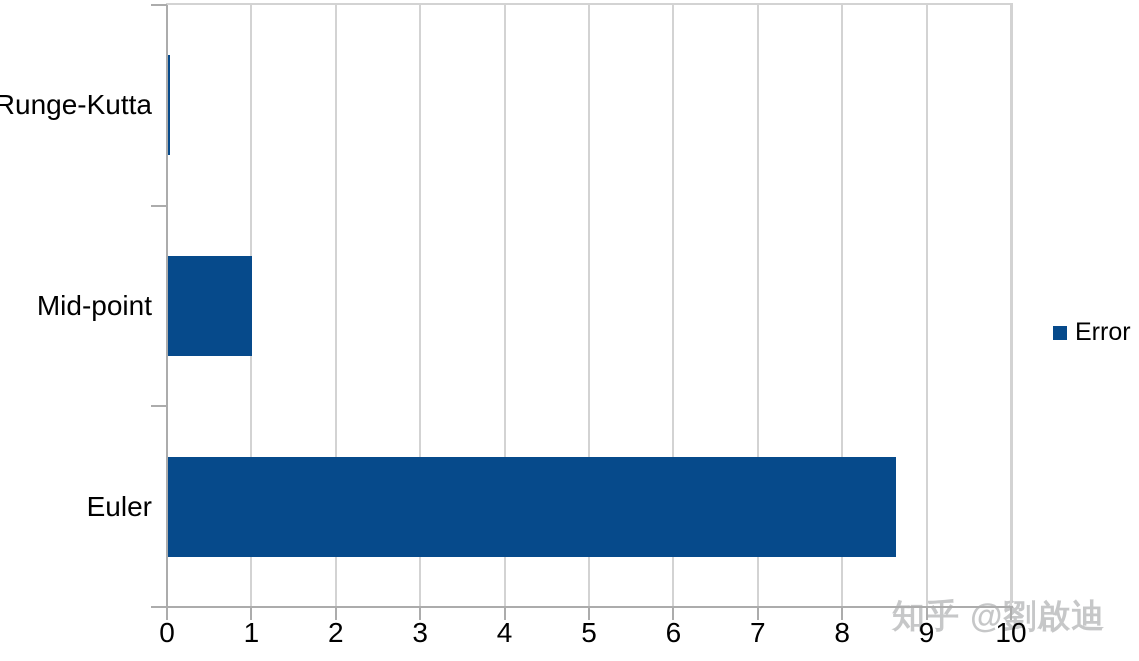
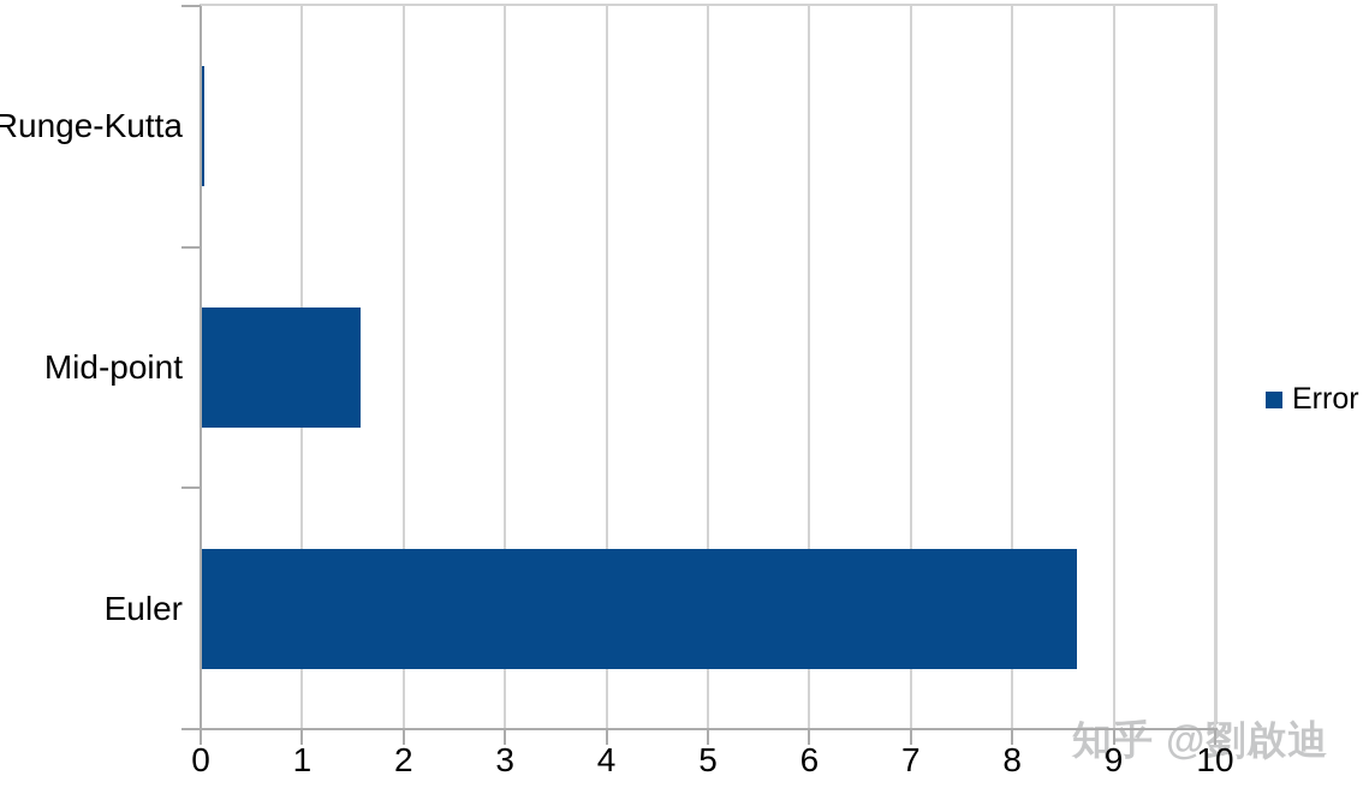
Mid-point: 1.0 -> 1.6
